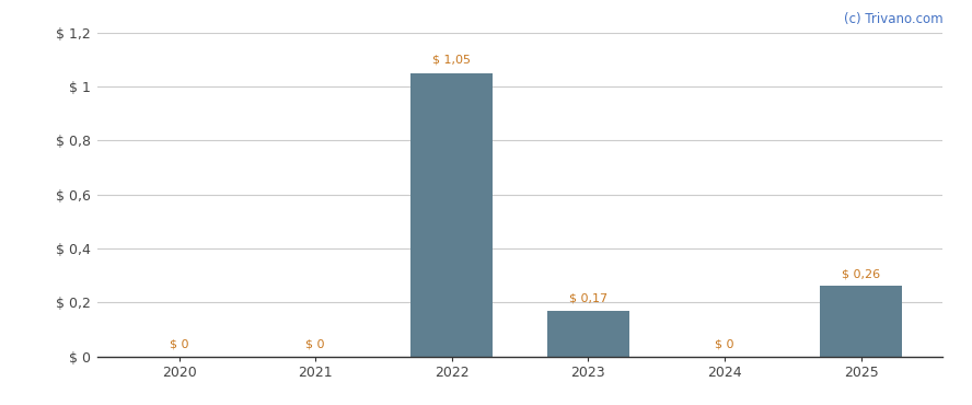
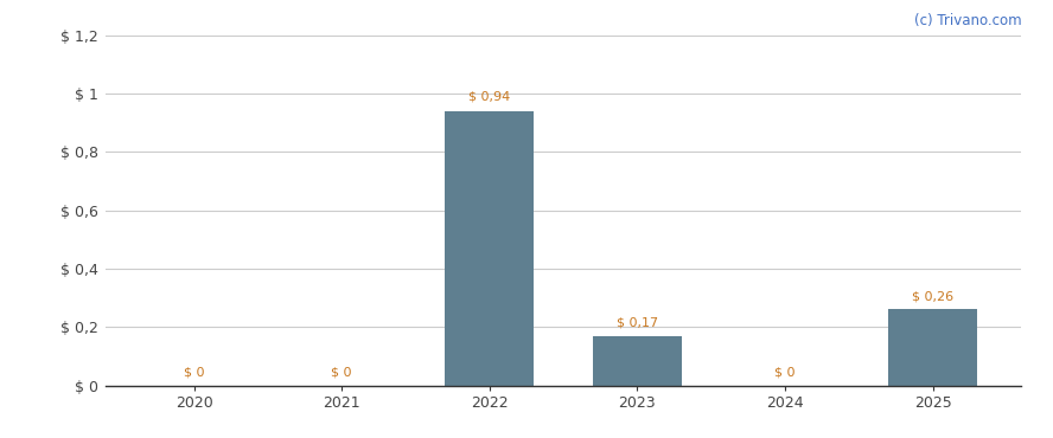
2022: 1,05 -> 0,94
